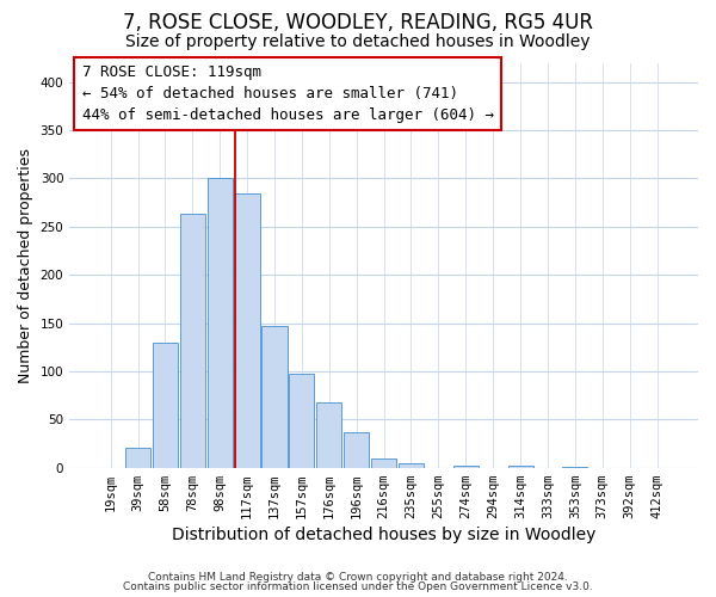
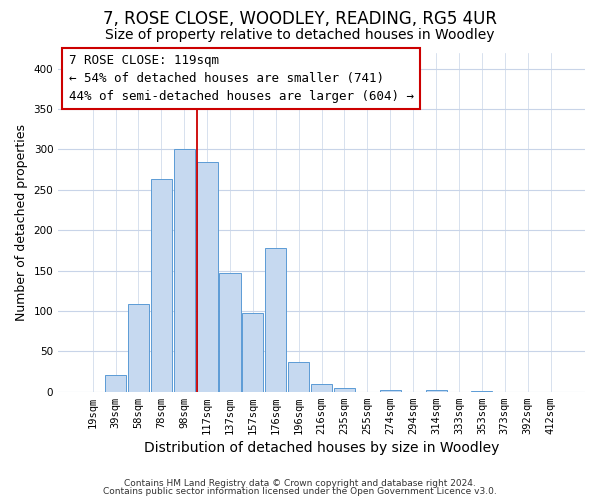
58sqm: 130 -> 108
176sqm: 68 -> 178
